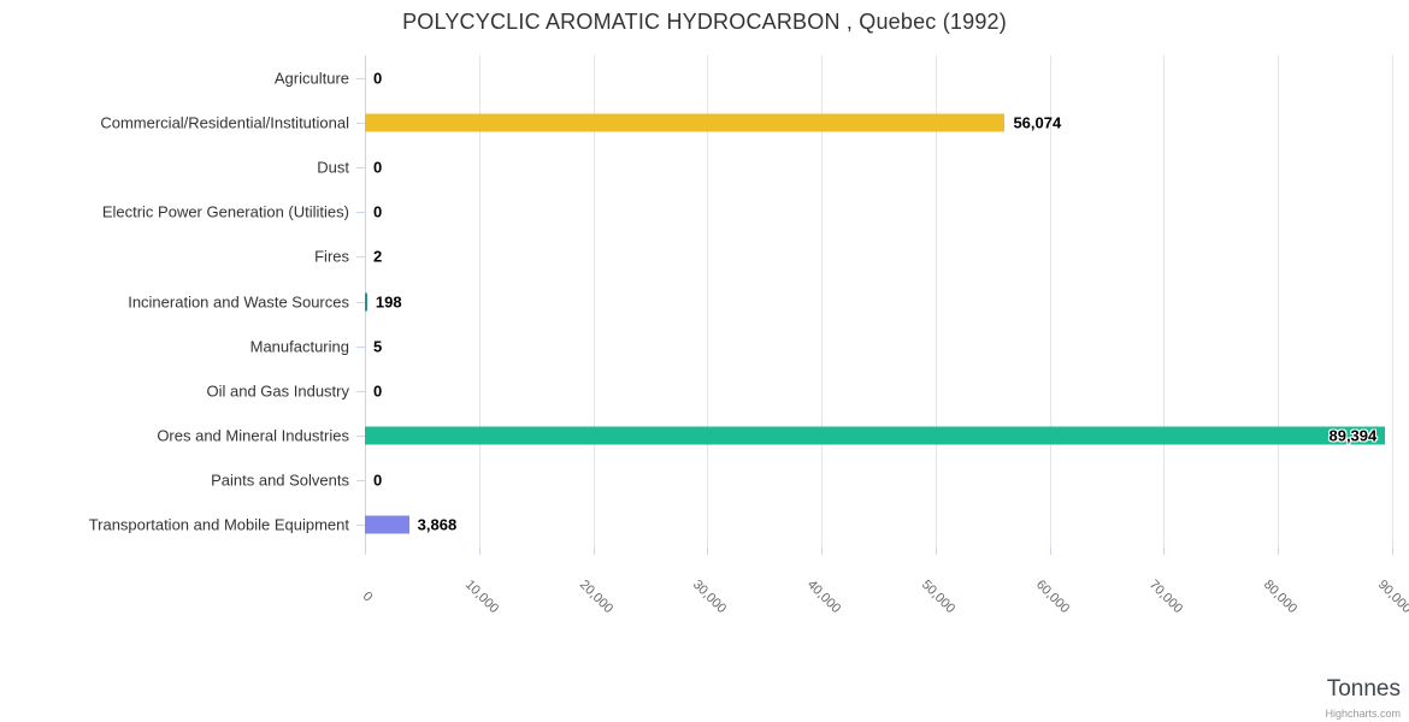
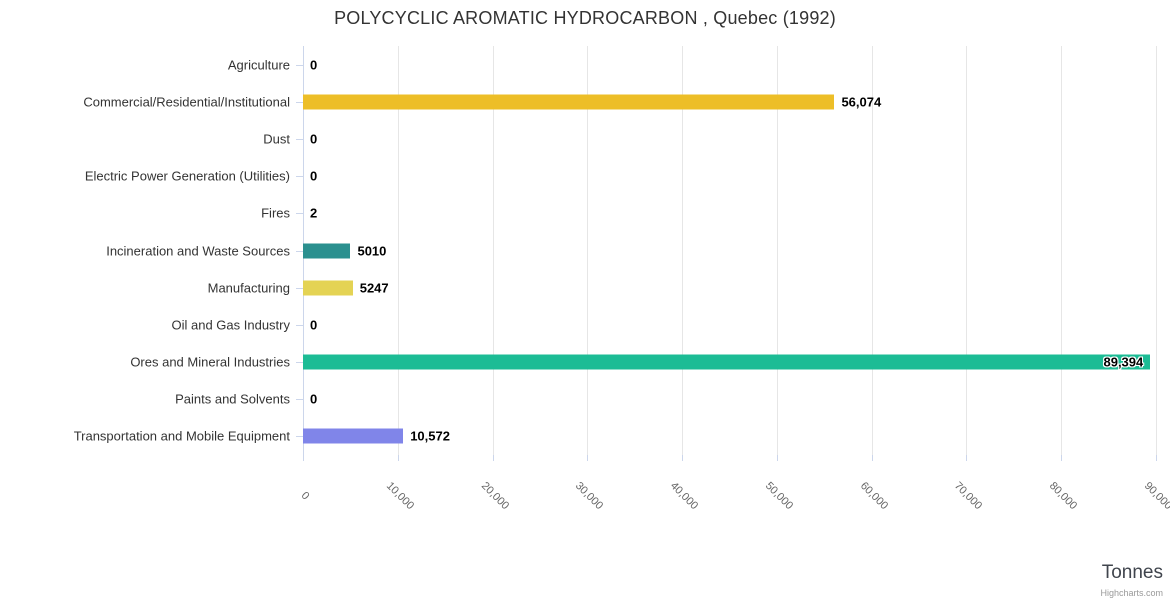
Incineration and Waste Sources: 198 -> 5010
Manufacturing: 5 -> 5247
Transportation and Mobile Equipment: 3,868 -> 10,572
